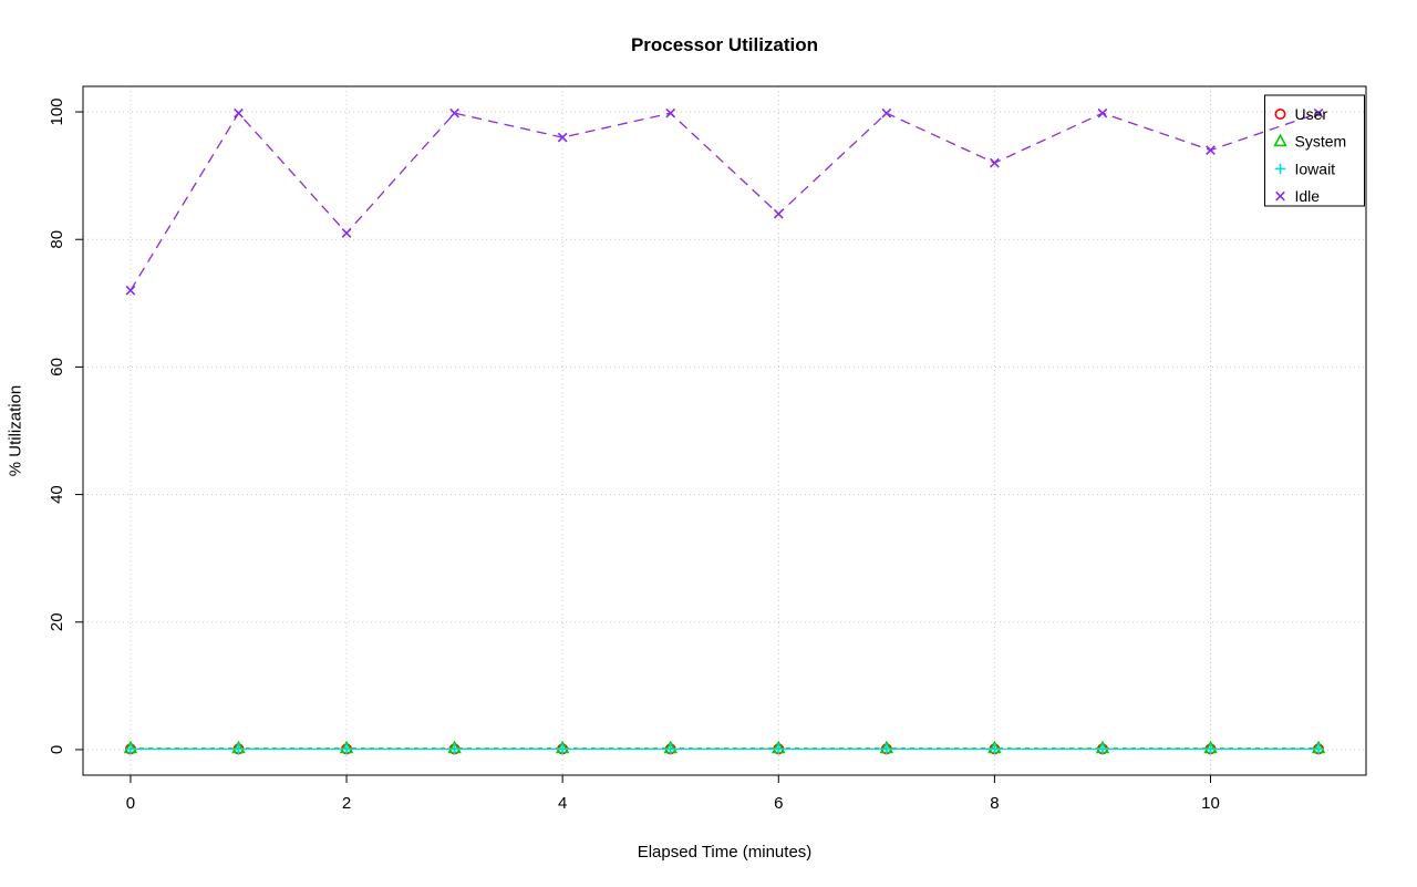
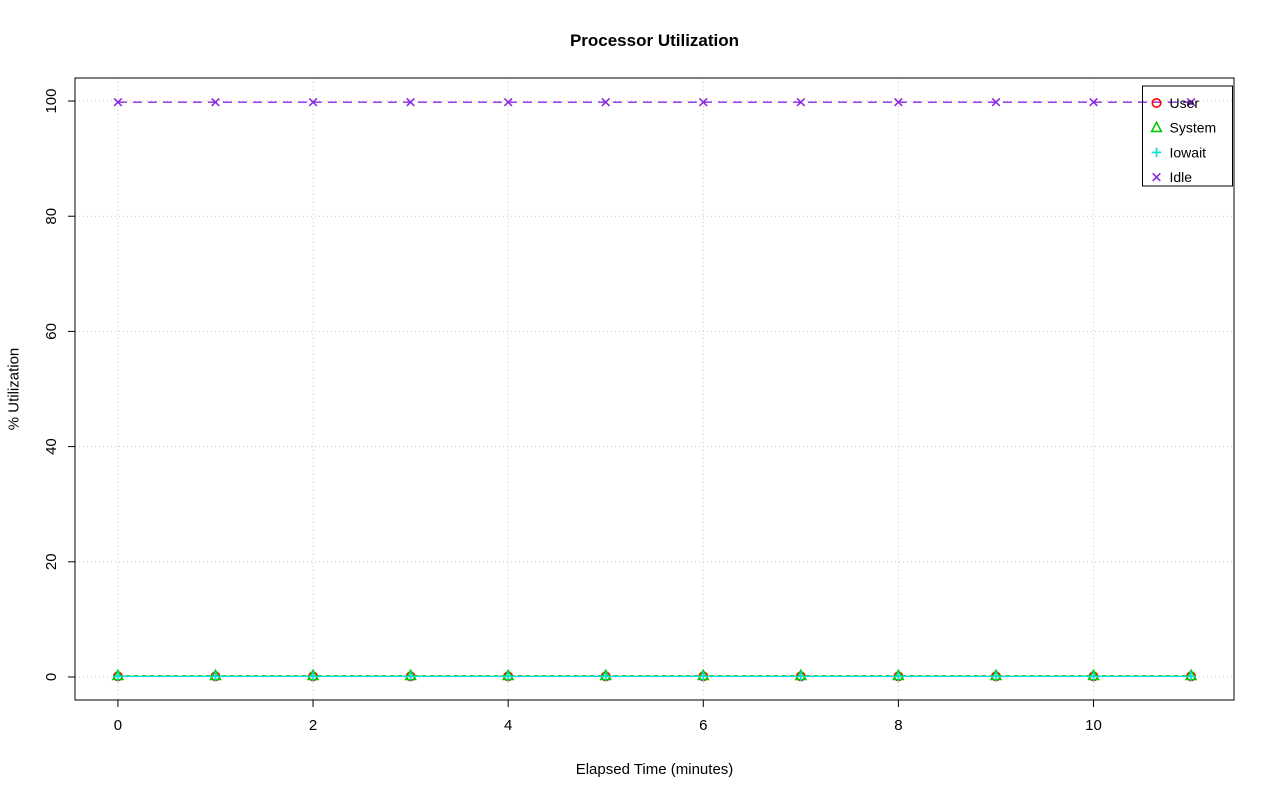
Idle/0: 72 -> 100
Idle/2: 81 -> 100
Idle/4: 96 -> 100
Idle/6: 84 -> 100
Idle/8: 92 -> 100
Idle/10: 94 -> 100
